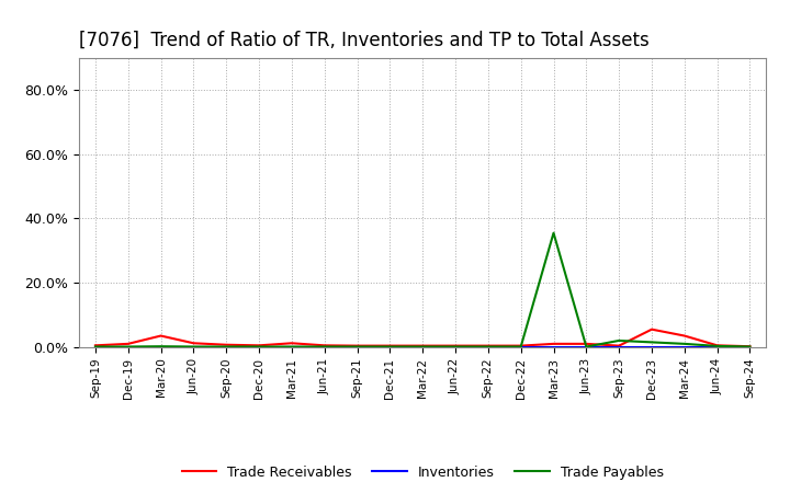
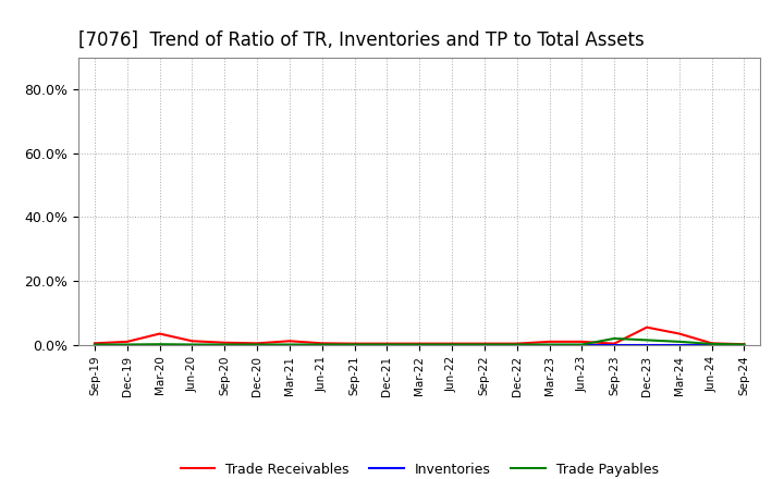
Trade Payables/Mar-23: 35.5% -> 0.1%
